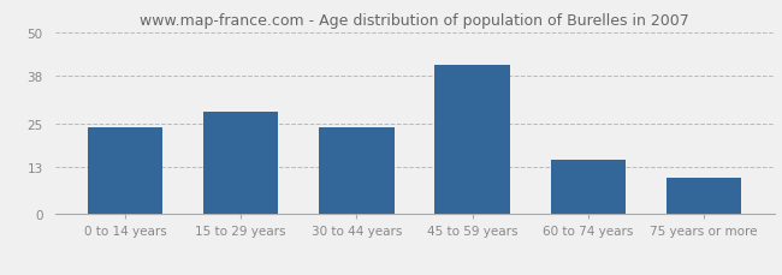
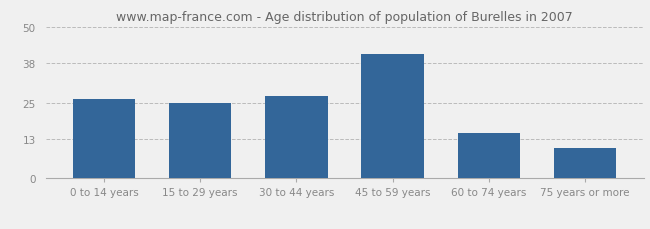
0 to 14 years: 24 -> 26
15 to 29 years: 28 -> 25
30 to 44 years: 24 -> 27
